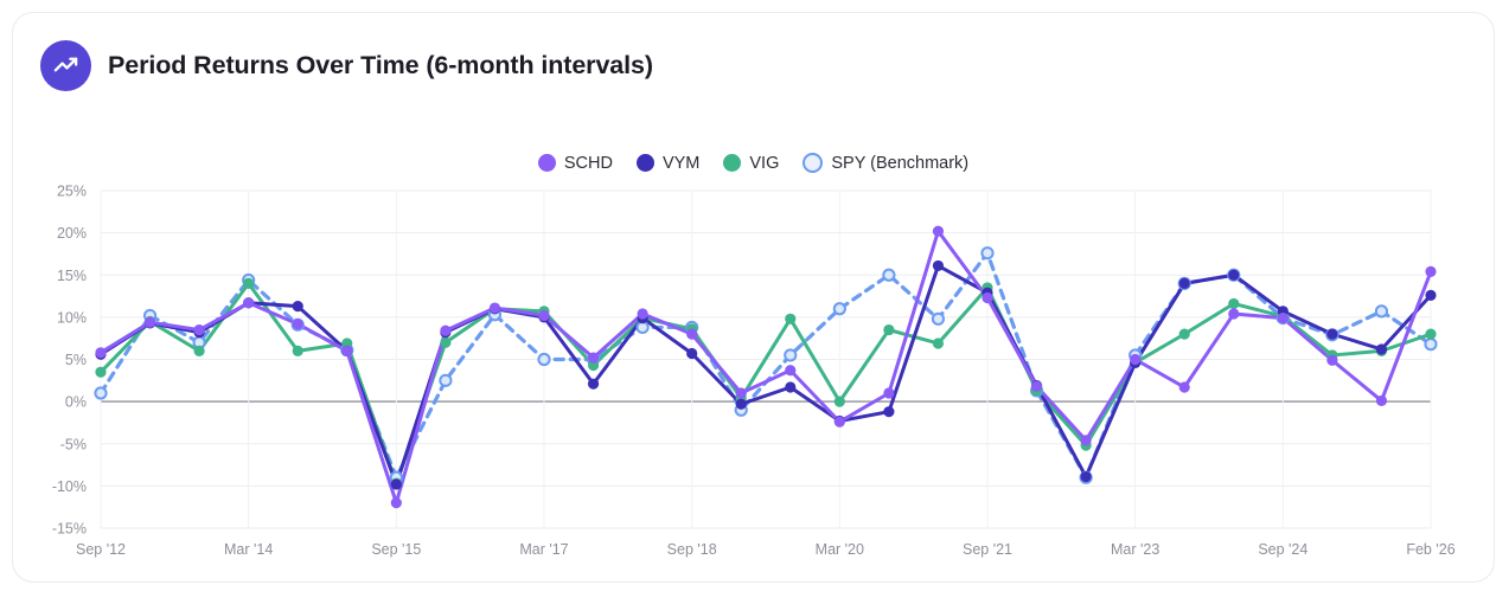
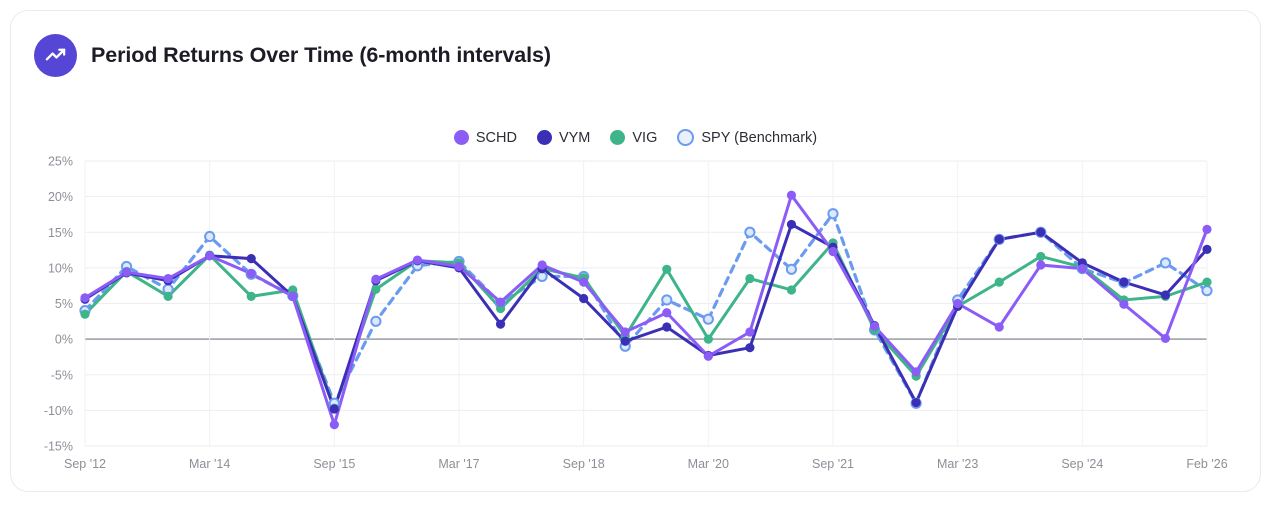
SPY (Benchmark)/Sep '12: 1% -> 4%
VIG/Mar '14: 14% -> 12%
SPY (Benchmark)/Mar '17: 5% -> 11%
SPY (Benchmark)/Mar '20: 11% -> 3%
